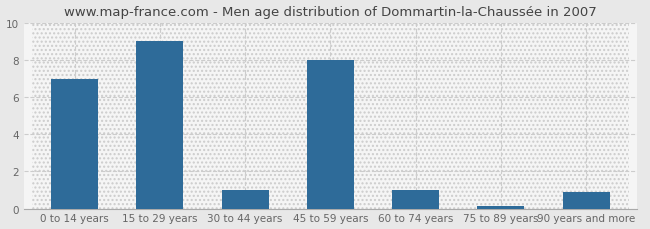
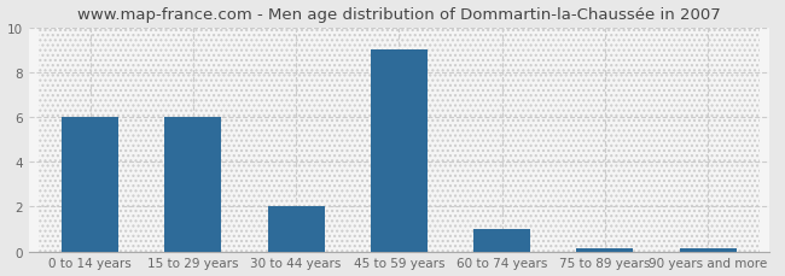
0 to 14 years: 7.0 -> 6.0
15 to 29 years: 9.0 -> 6.0
30 to 44 years: 1.0 -> 2.0
45 to 59 years: 8.0 -> 9.0
90 years and more: 0.9 -> 0.1
